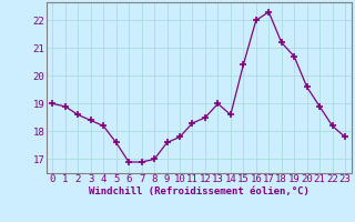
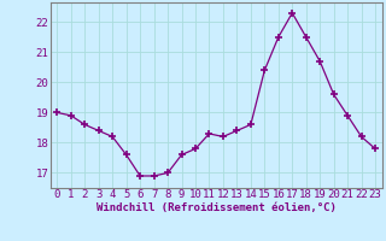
12: 18.5 -> 18.2
13: 19.0 -> 18.4
16: 22.0 -> 21.5
18: 21.2 -> 21.5
